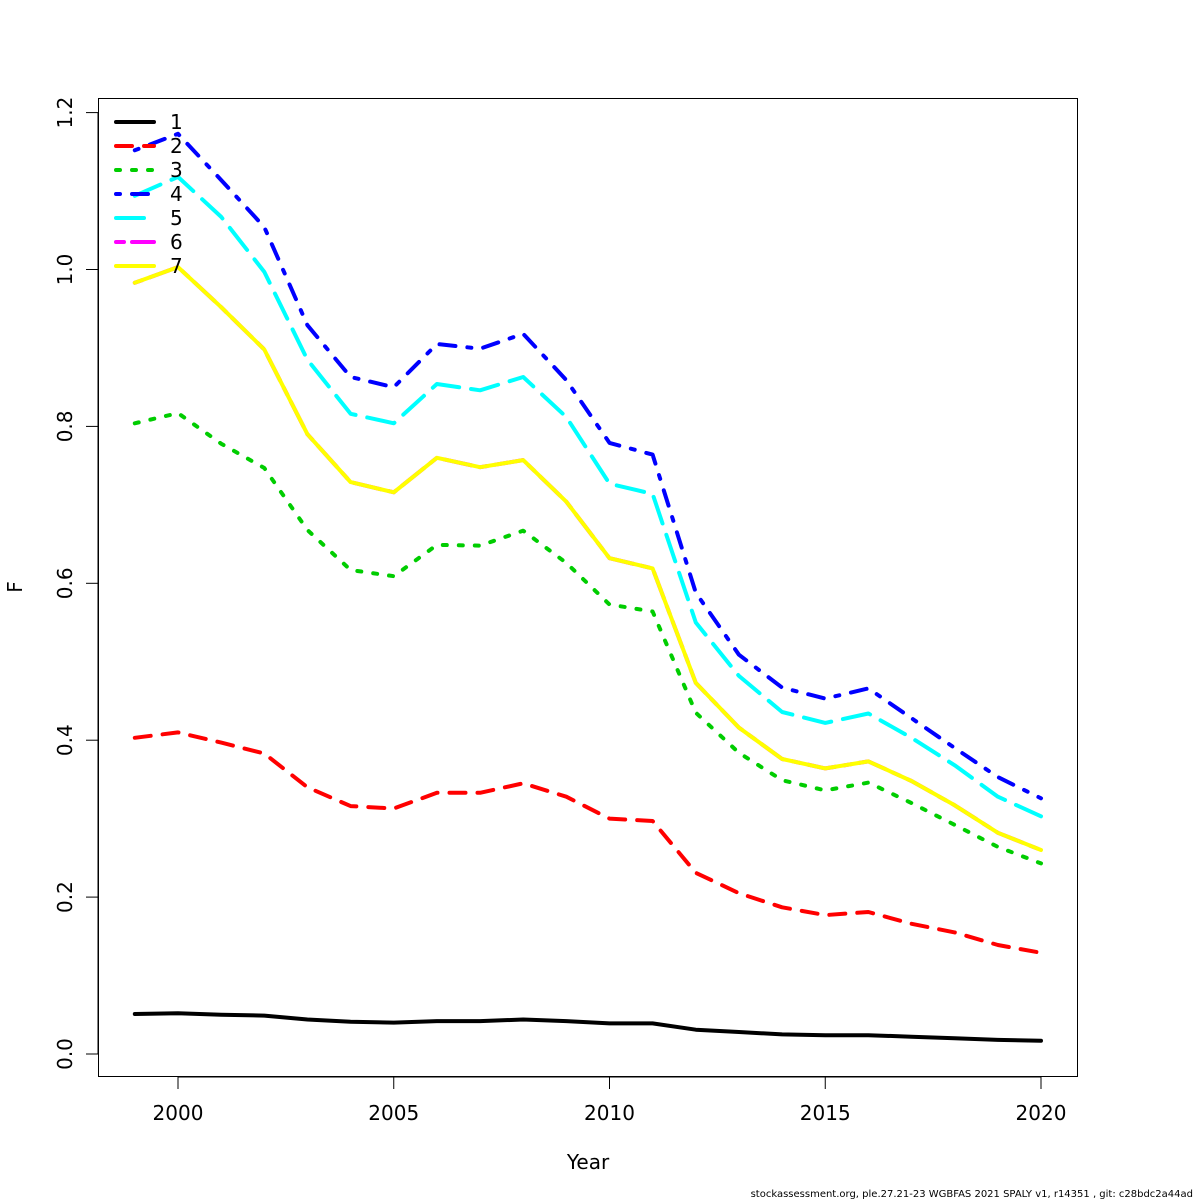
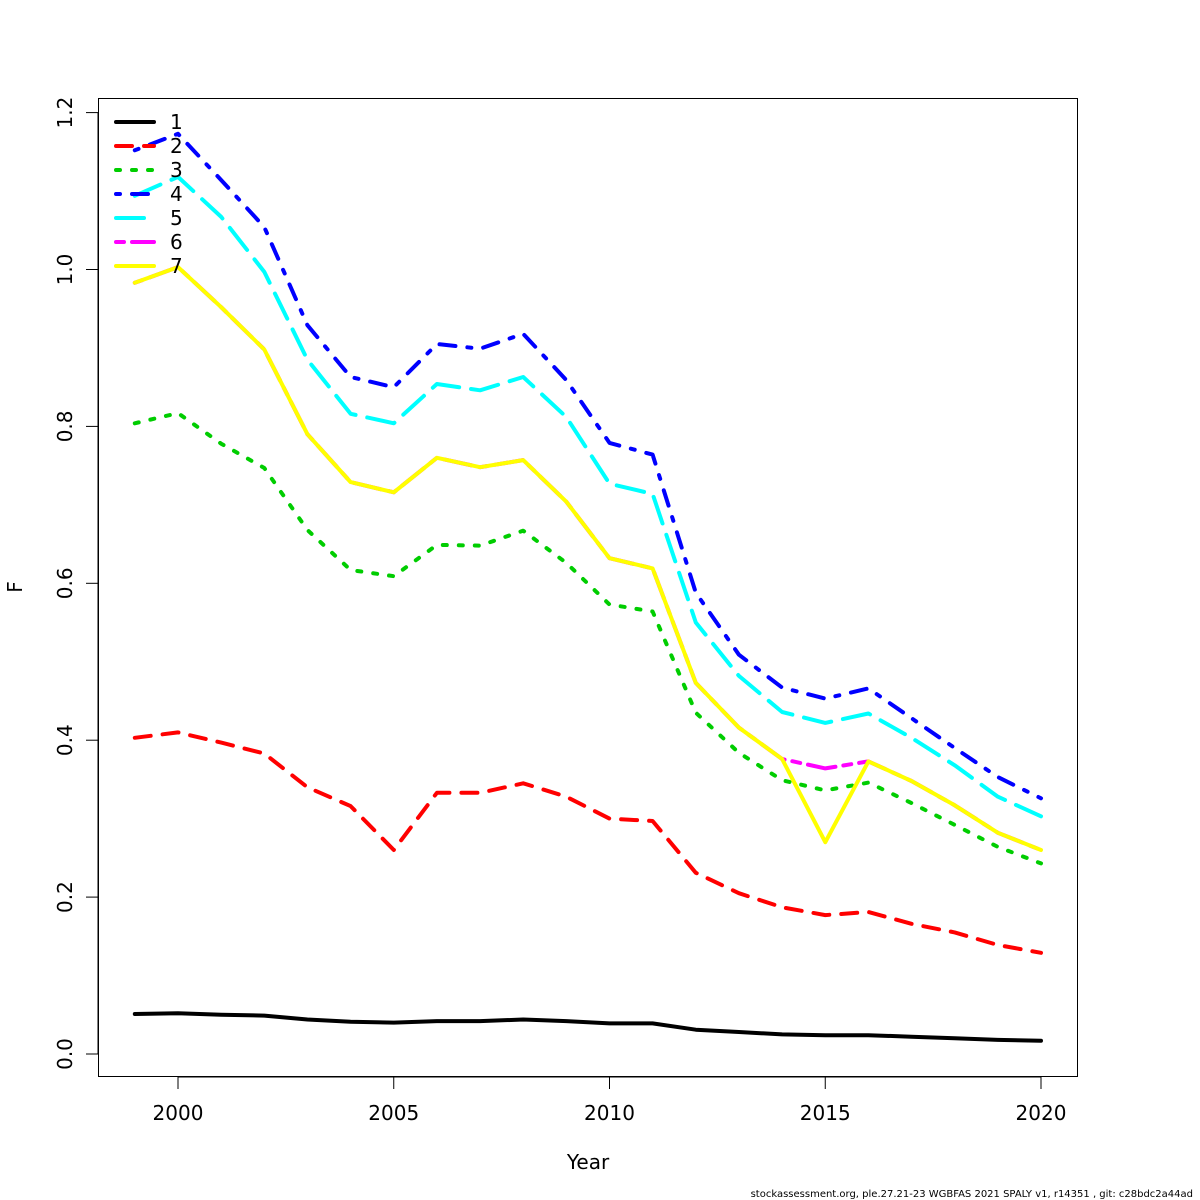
2/2005: 0.31 -> 0.26
7/2015: 0.36 -> 0.27
